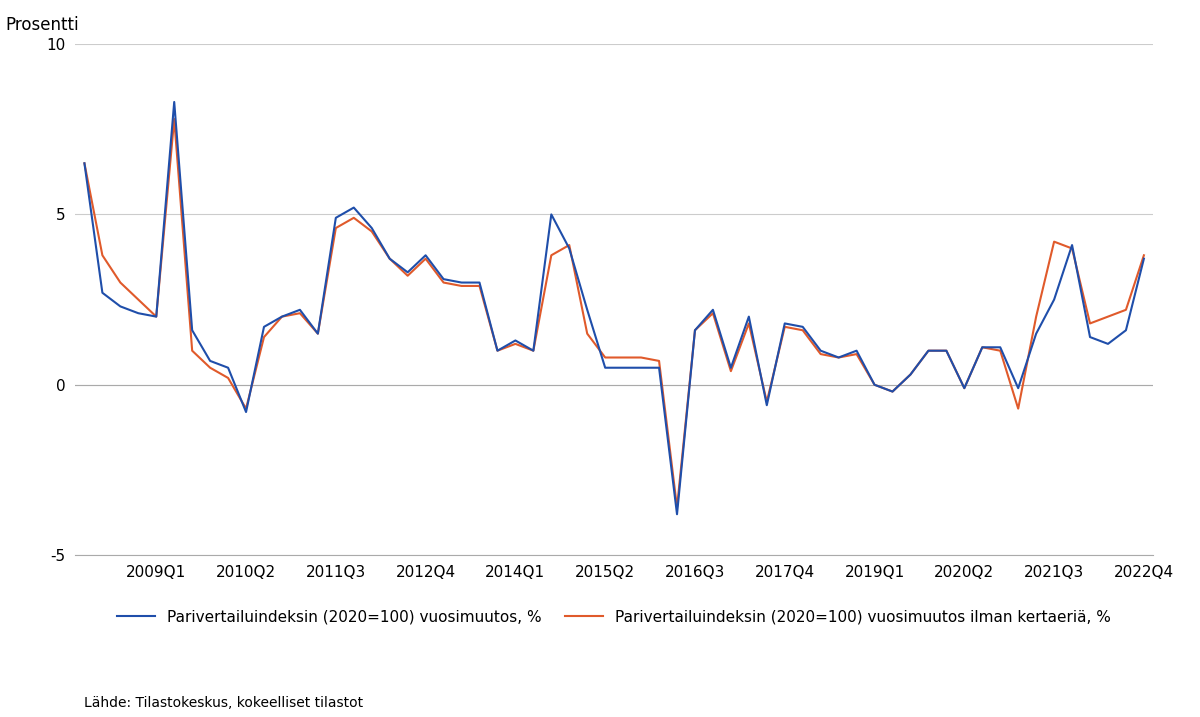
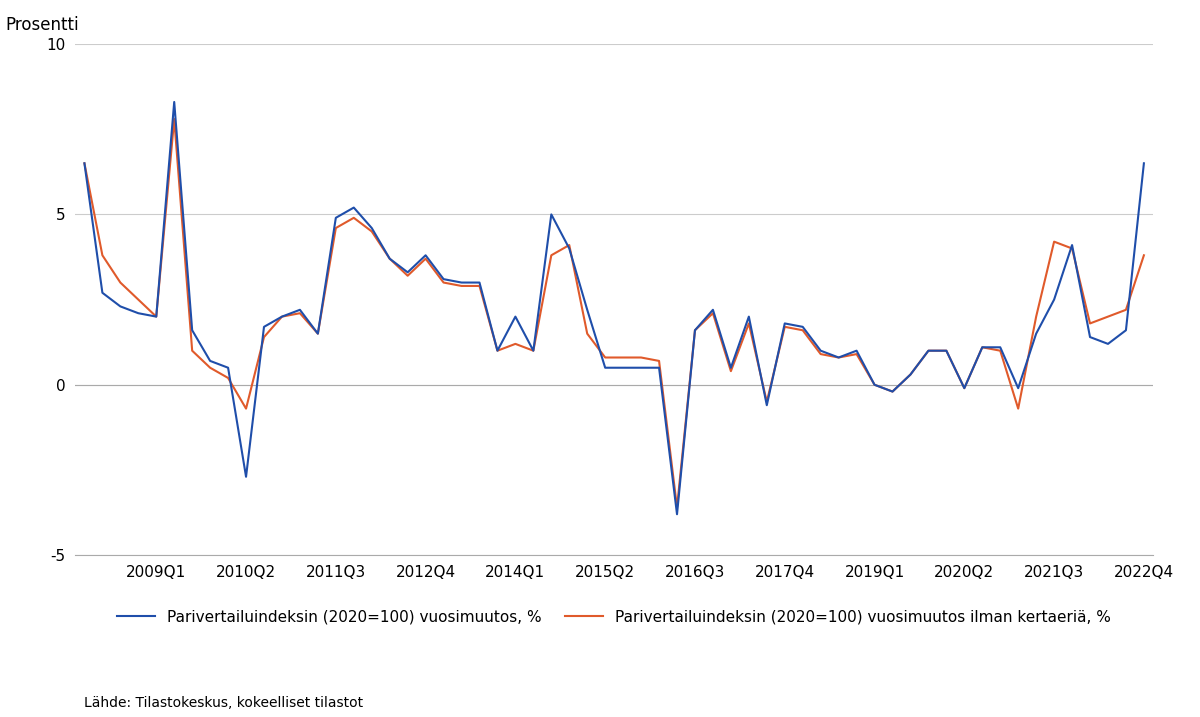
Parivertailuindeksin (2020=100) vuosimuutos, %/2010Q2: -0.8 -> -2.7
Parivertailuindeksin (2020=100) vuosimuutos, %/2014Q1: 1.3 -> 2.0
Parivertailuindeksin (2020=100) vuosimuutos, %/2022Q4: 3.7 -> 6.5
